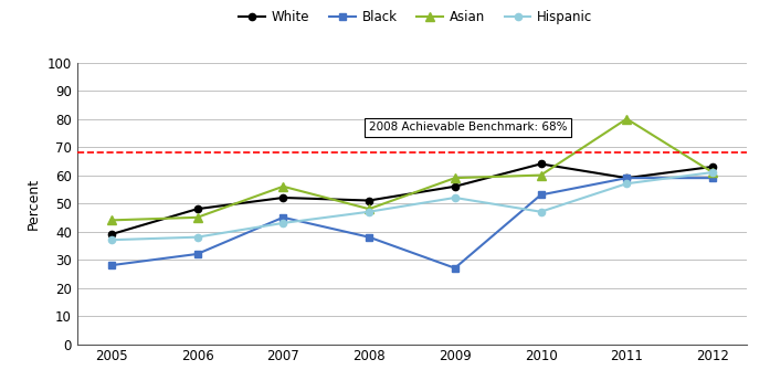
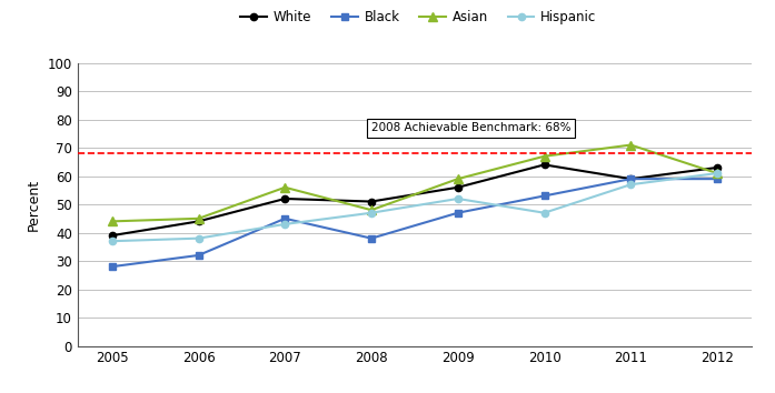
White/2006: 48 -> 44
Black/2009: 27 -> 47
Asian/2010: 60 -> 67
Asian/2011: 80 -> 71
